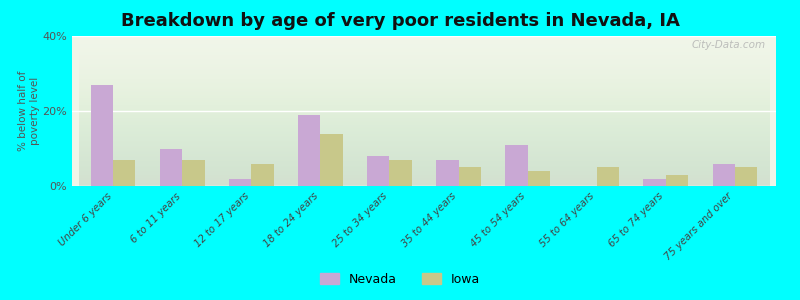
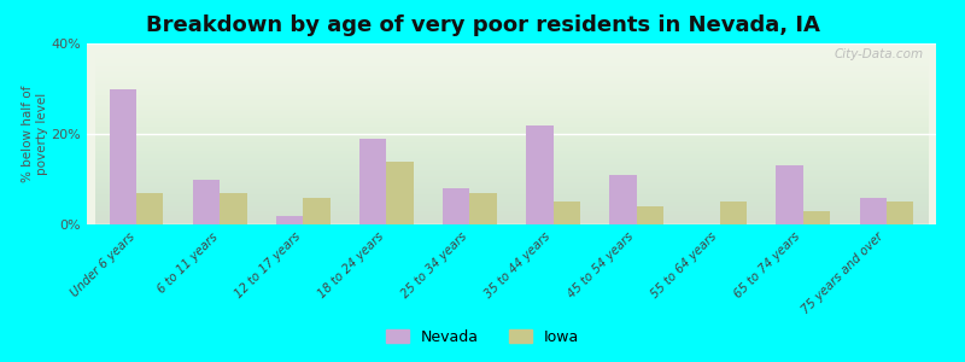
Nevada/Under 6 years: 27% -> 30%
Nevada/35 to 44 years: 7% -> 22%
Nevada/65 to 74 years: 2% -> 13%
